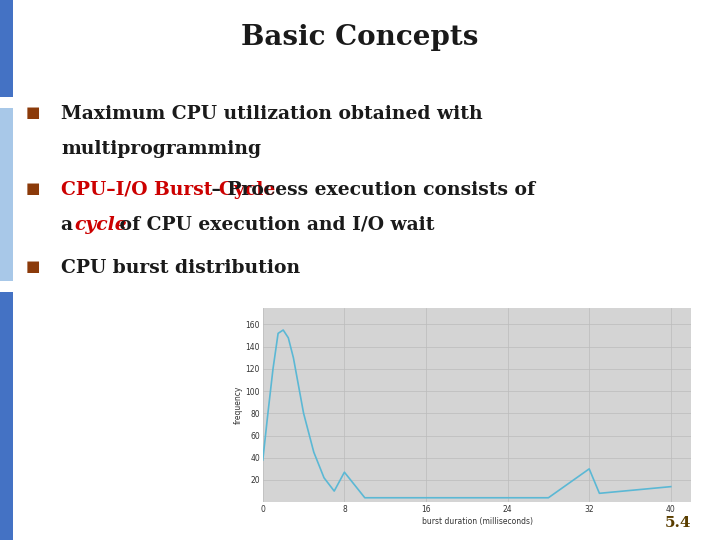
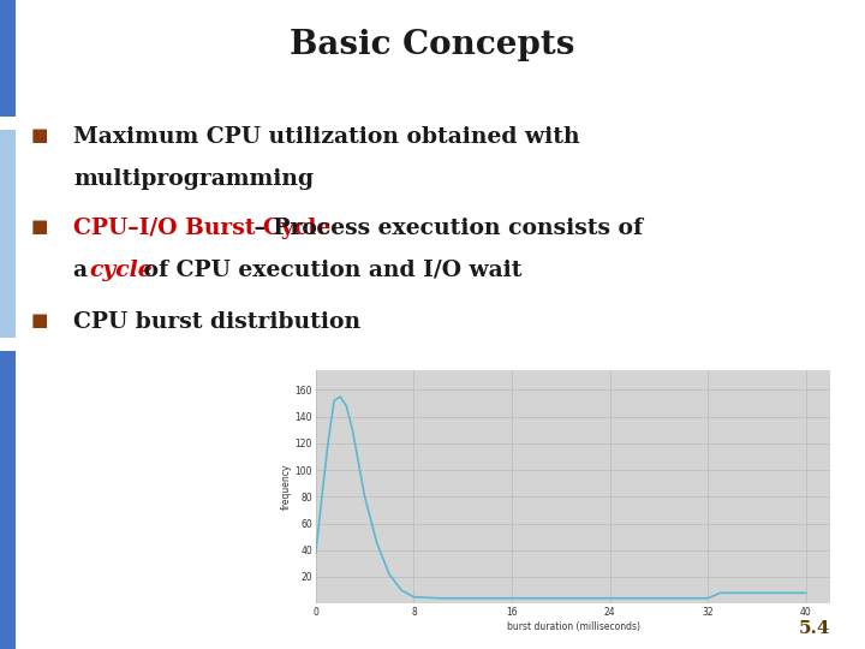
8: 27 -> 5
32: 30 -> 4
40: 14 -> 8
